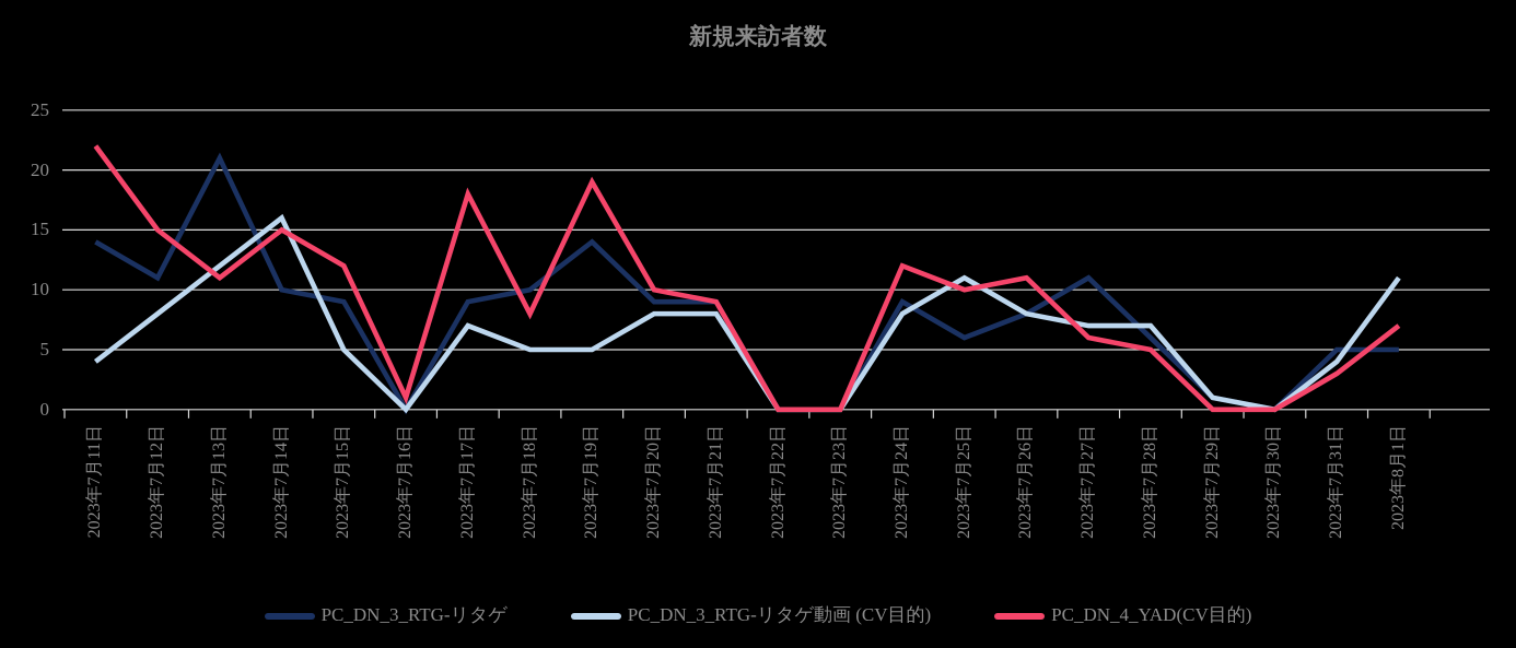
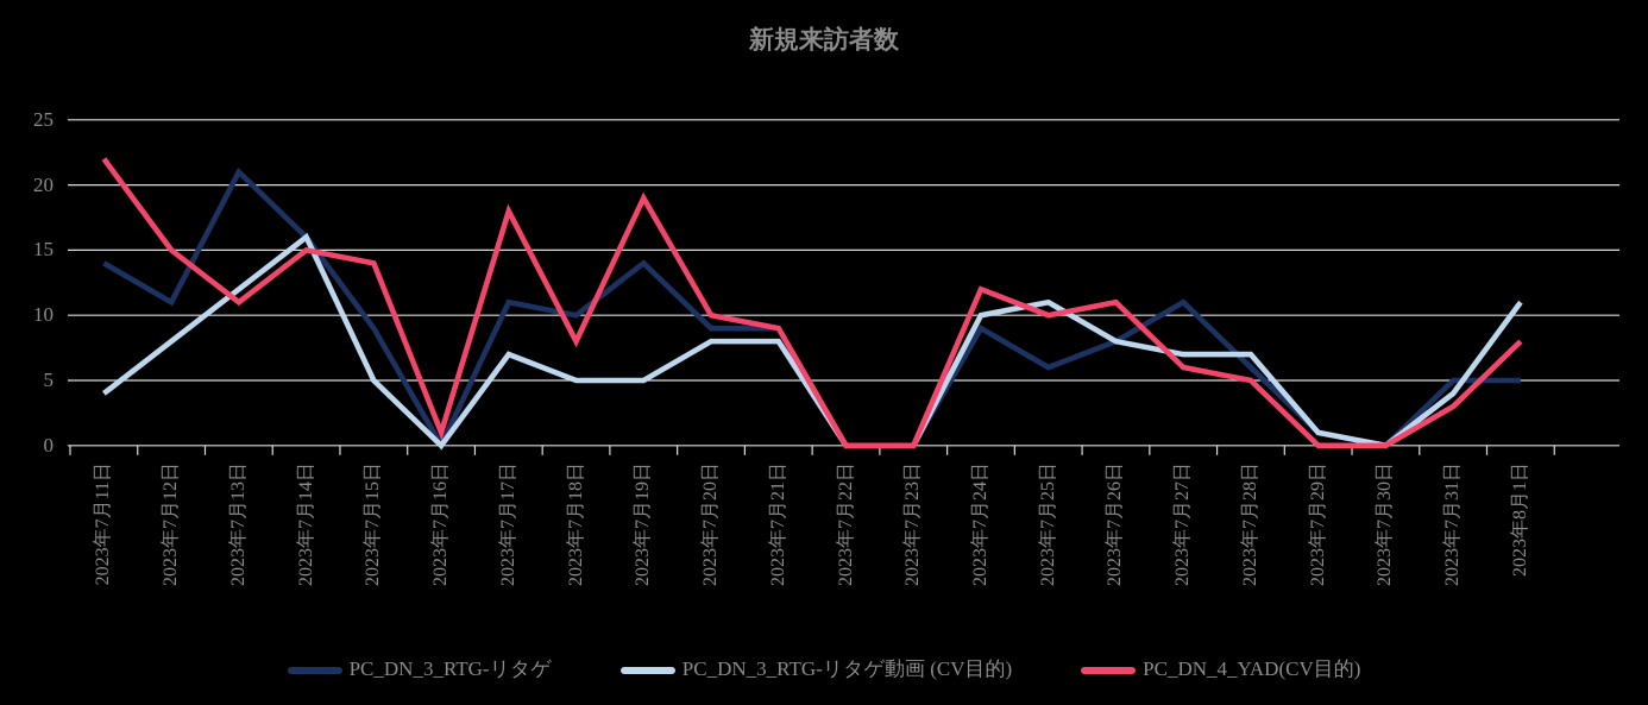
PC_DN_3_RTG-リタゲ/2023年7月14日: 10 -> 16
PC_DN_4_YAD(CV目的)/2023年7月15日: 12 -> 14
PC_DN_3_RTG-リタゲ/2023年7月17日: 9 -> 11
PC_DN_3_RTG-リタゲ動画 (CV目的)/2023年7月24日: 8 -> 10
PC_DN_4_YAD(CV目的)/2023年8月1日: 7 -> 8
